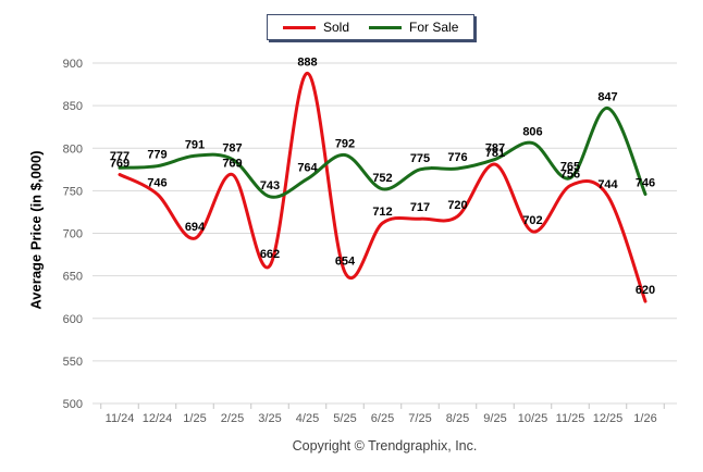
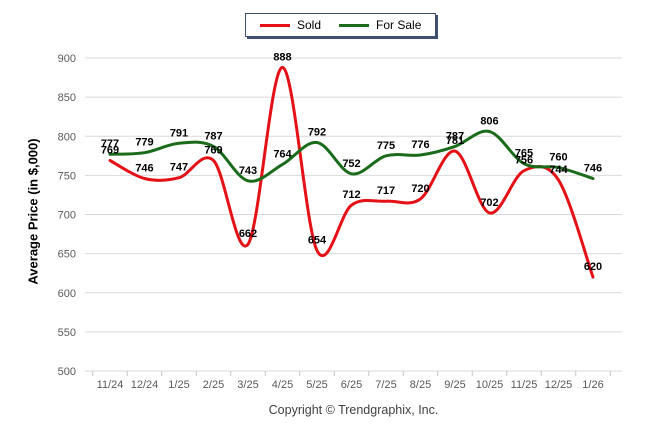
Sold/1/25: 694 -> 747
For Sale/12/25: 847 -> 760
